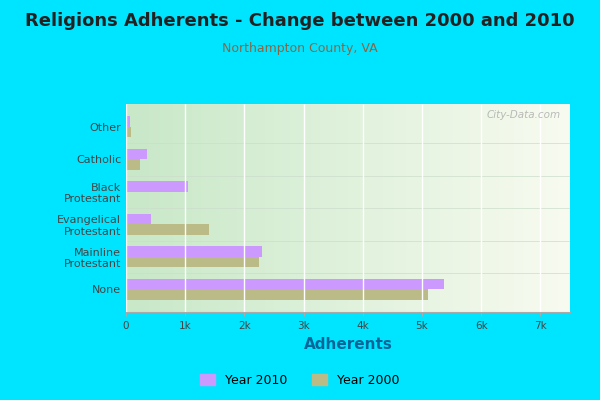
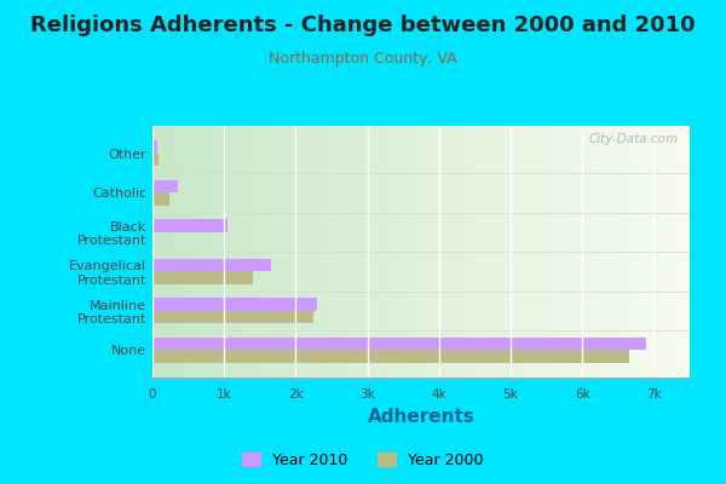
Year 2010/Evangelical Protestant: 0.42k -> 1.65k
Year 2010/None: 5.38k -> 6.90k
Year 2000/None: 5.10k -> 6.65k
